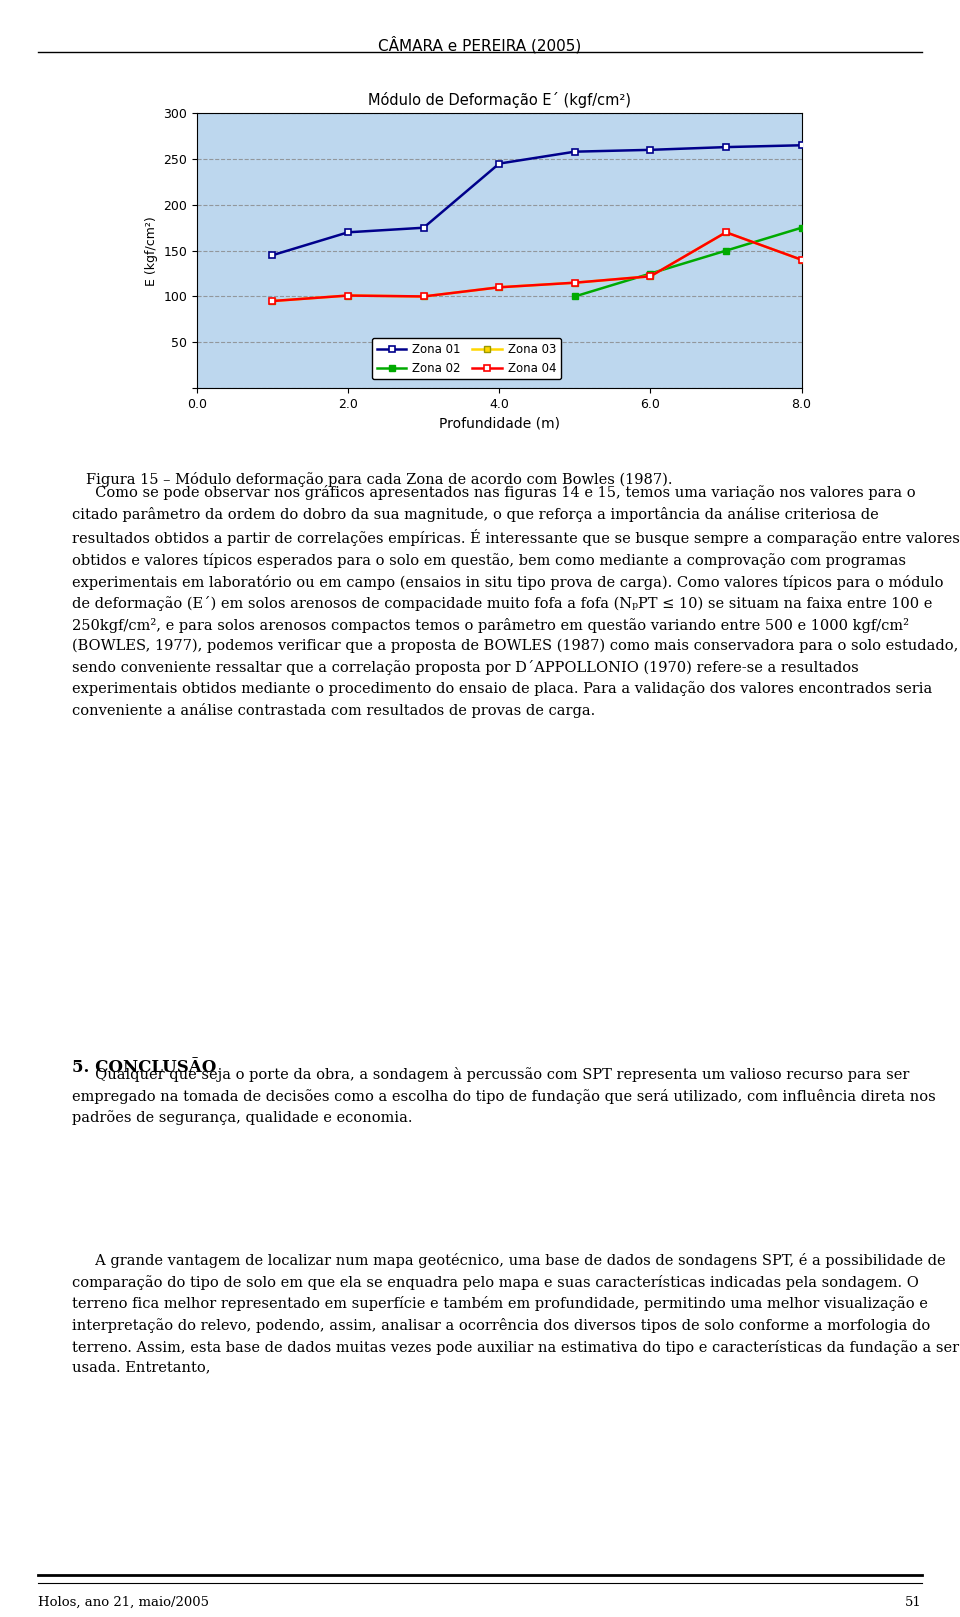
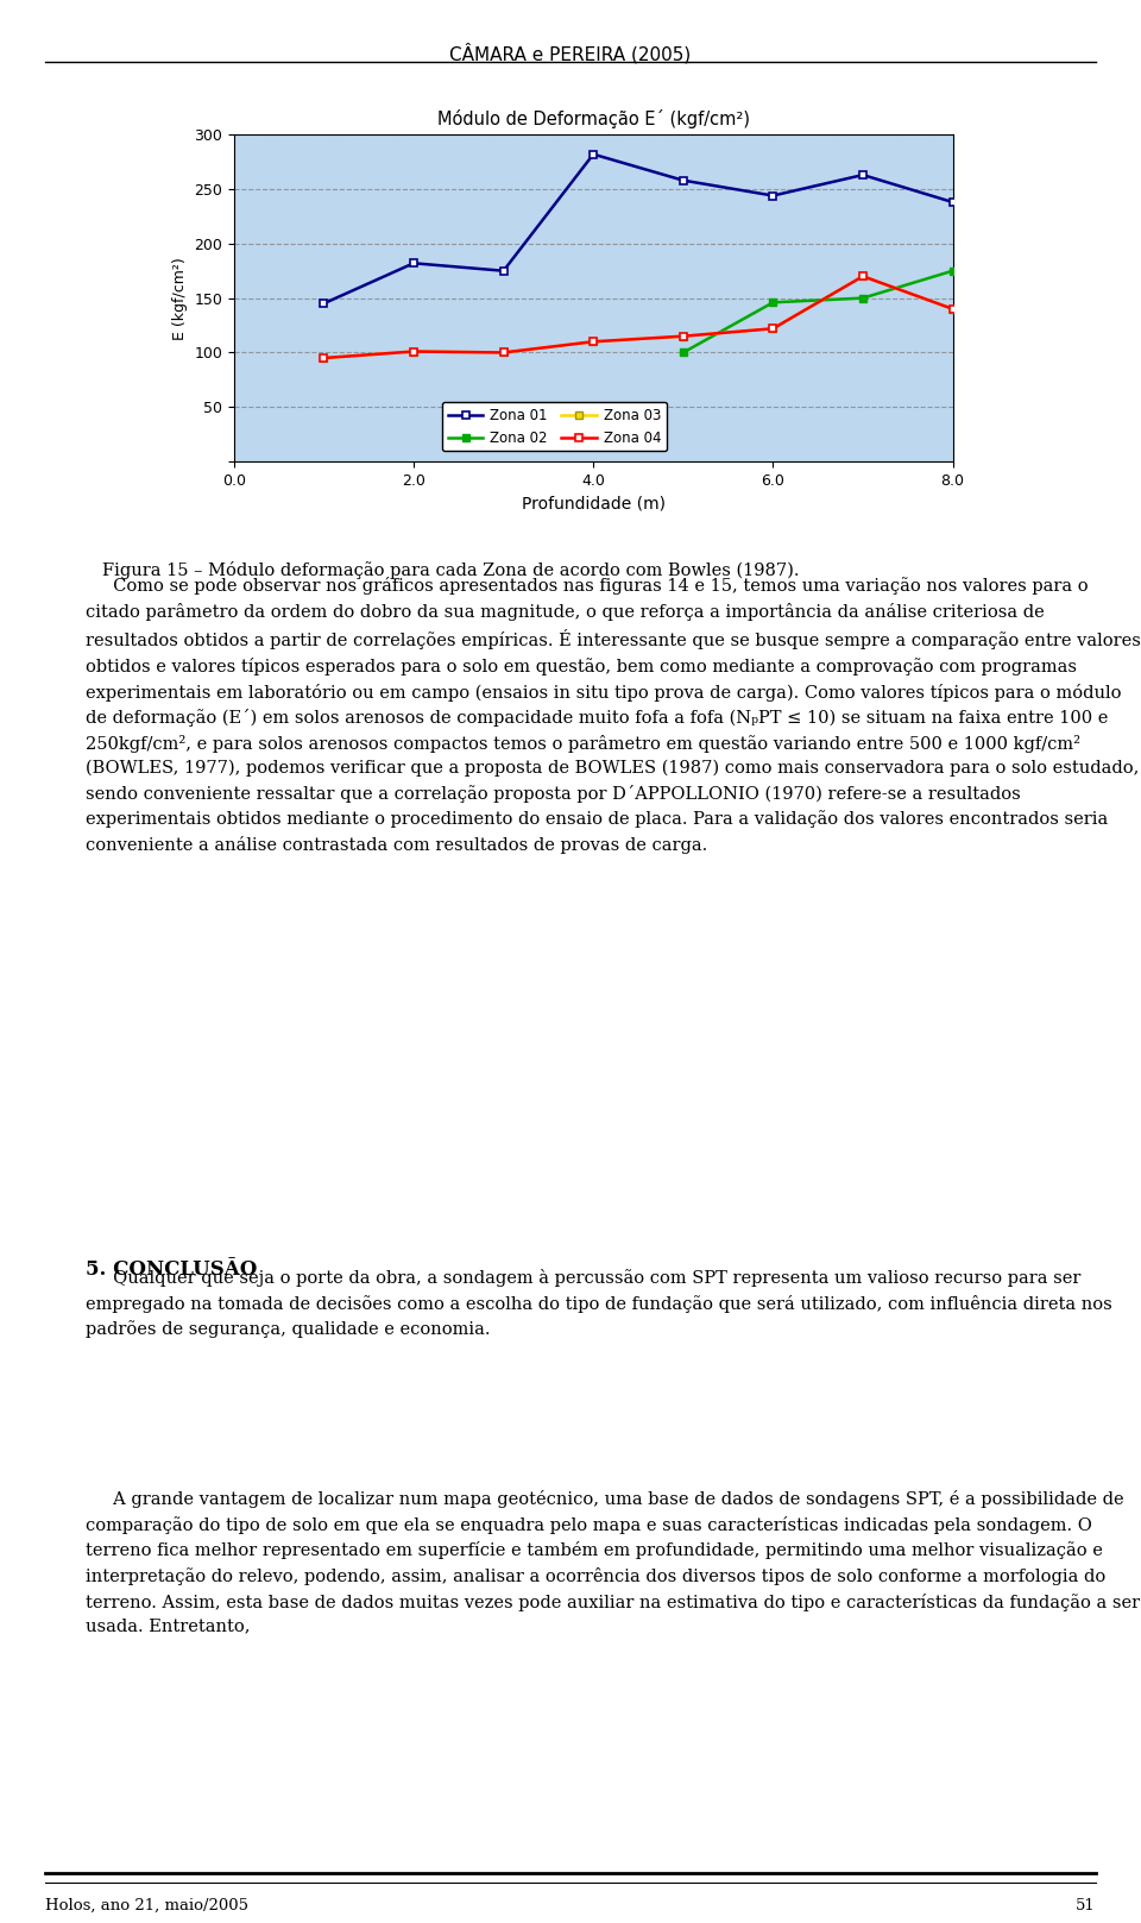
Zona 01/2.0: 170 -> 182
Zona 01/4.0: 245 -> 282
Zona 01/6.0: 260 -> 244
Zona 02/6.0: 125 -> 146
Zona 01/8.0: 265 -> 238
